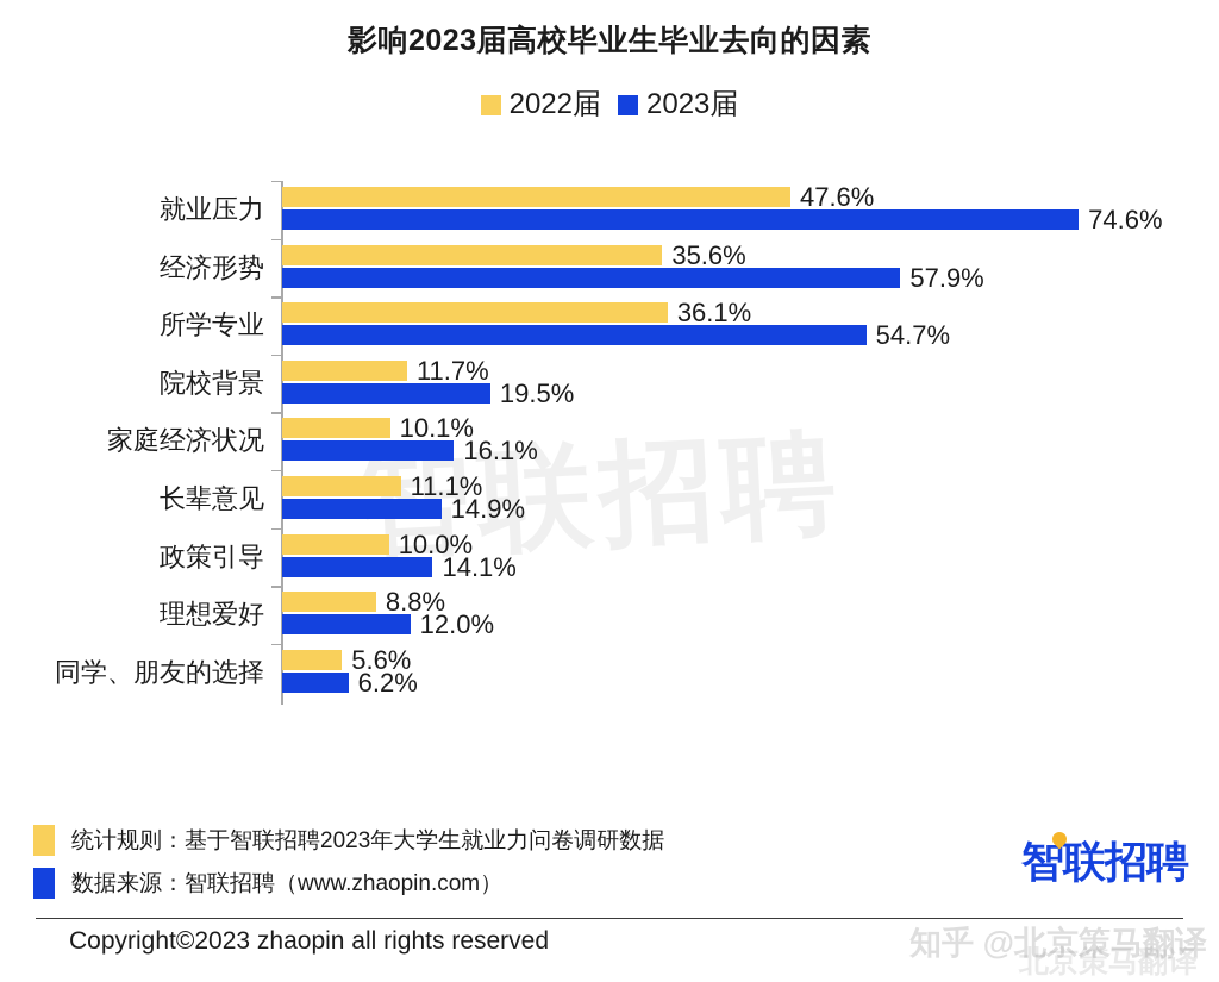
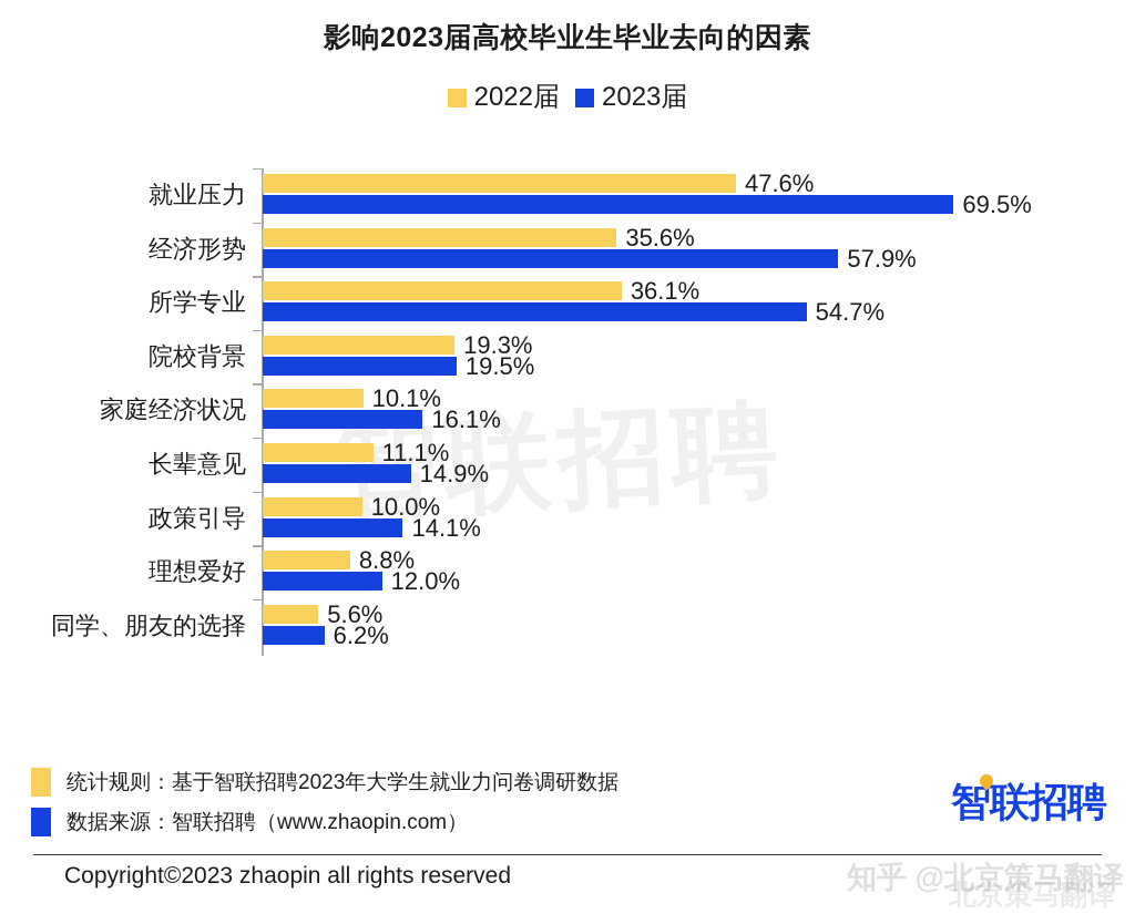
2023届/就业压力: 74.6% -> 69.5%
2022届/院校背景: 11.7% -> 19.3%
